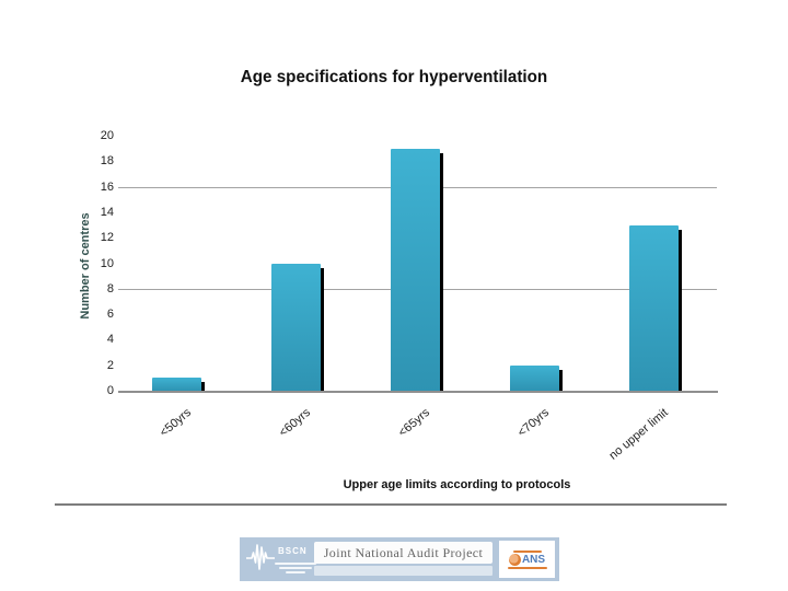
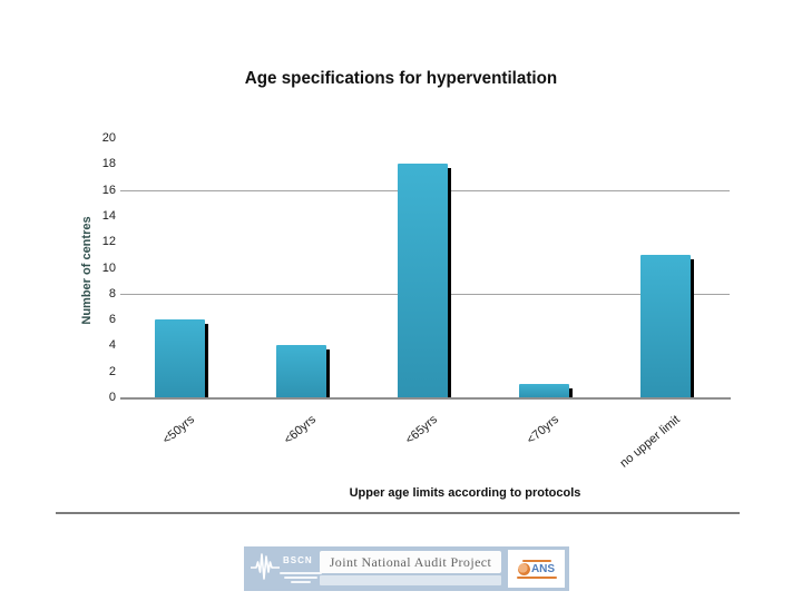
<50yrs: 1 -> 6
<60yrs: 10 -> 4
<65yrs: 19 -> 18
<70yrs: 2 -> 1
no upper limit: 13 -> 11
